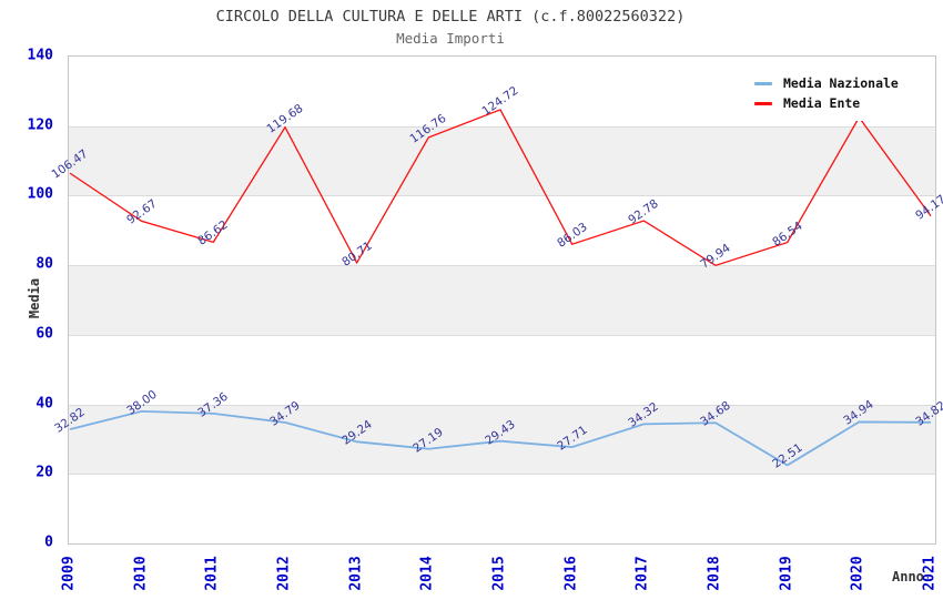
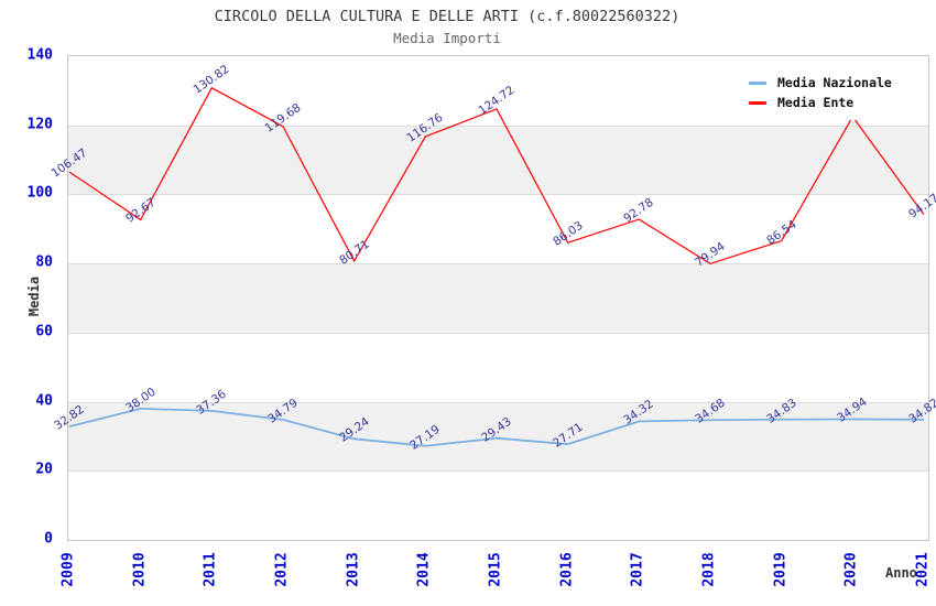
Media Ente/2011: 86.62 -> 130.82
Media Nazionale/2019: 22.51 -> 34.83
